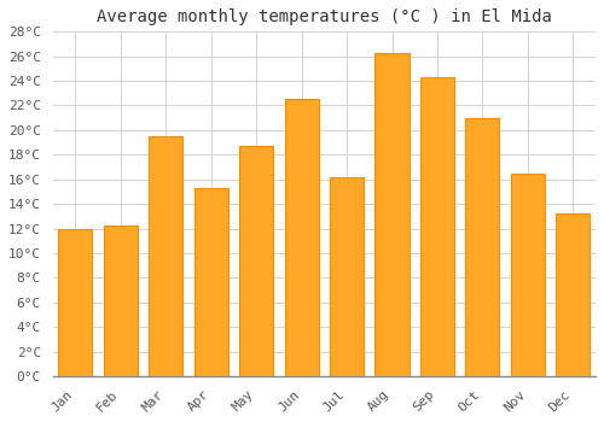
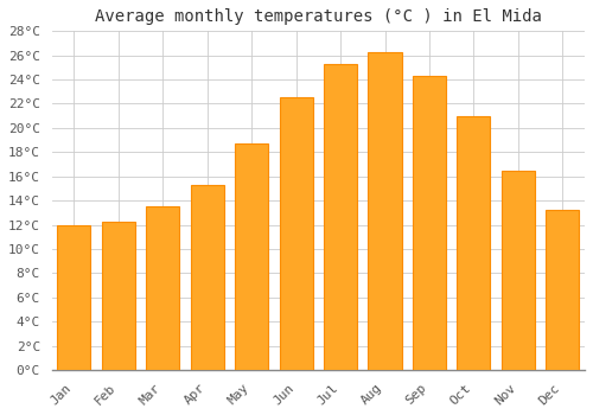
Mar: 19.5°C -> 13.5°C
Jul: 16.2°C -> 25.3°C
